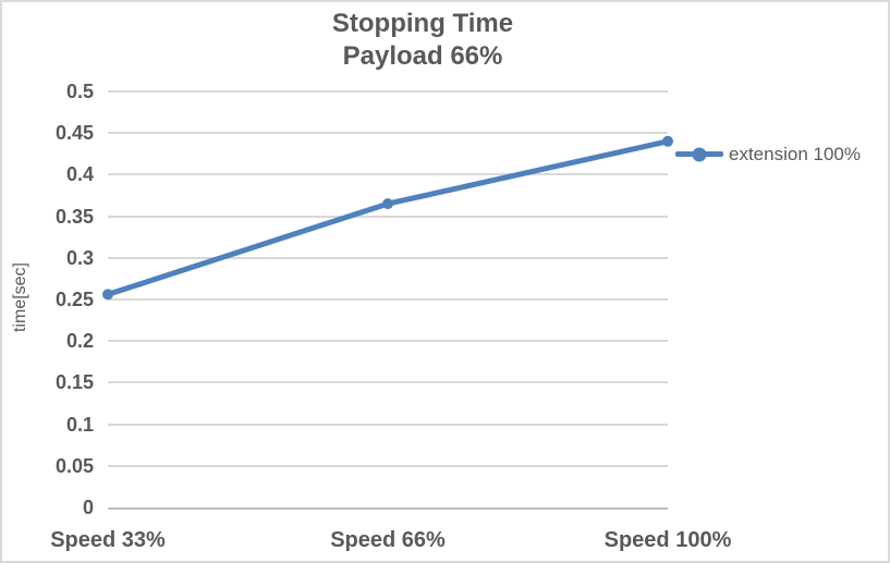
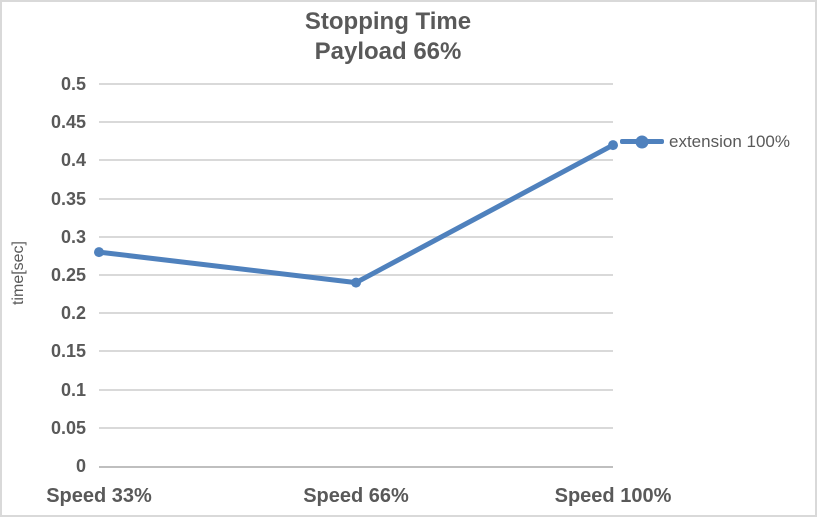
Speed 33%: 0.26 -> 0.28
Speed 66%: 0.36 -> 0.24
Speed 100%: 0.44 -> 0.42
